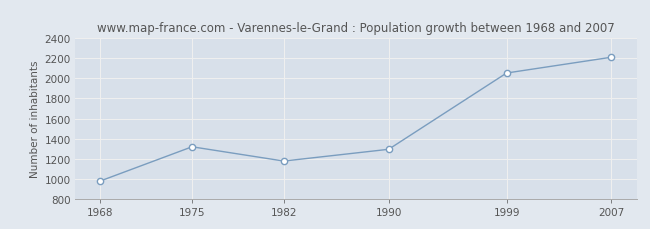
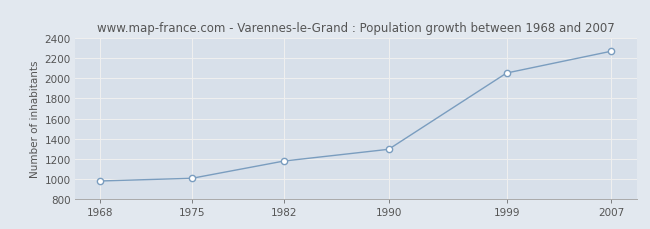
1975: 1320 -> 1010
2007: 2210 -> 2270
